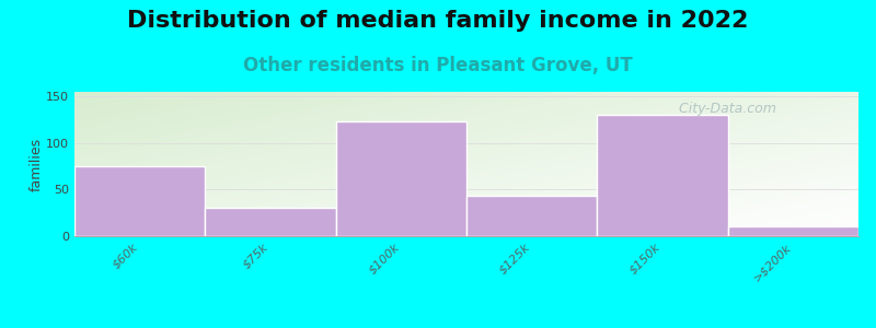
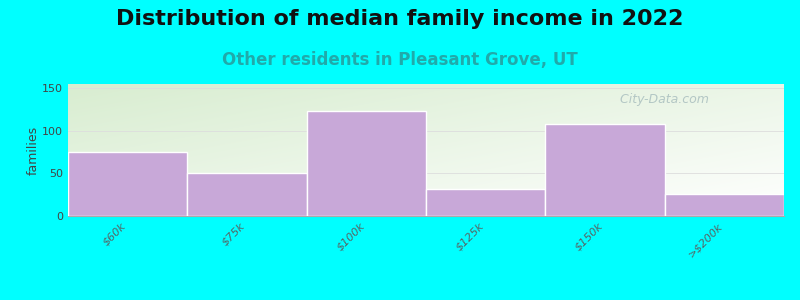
$75k: 30 -> 50
$125k: 43 -> 32
$150k: 130 -> 108
>$200k: 10 -> 26
